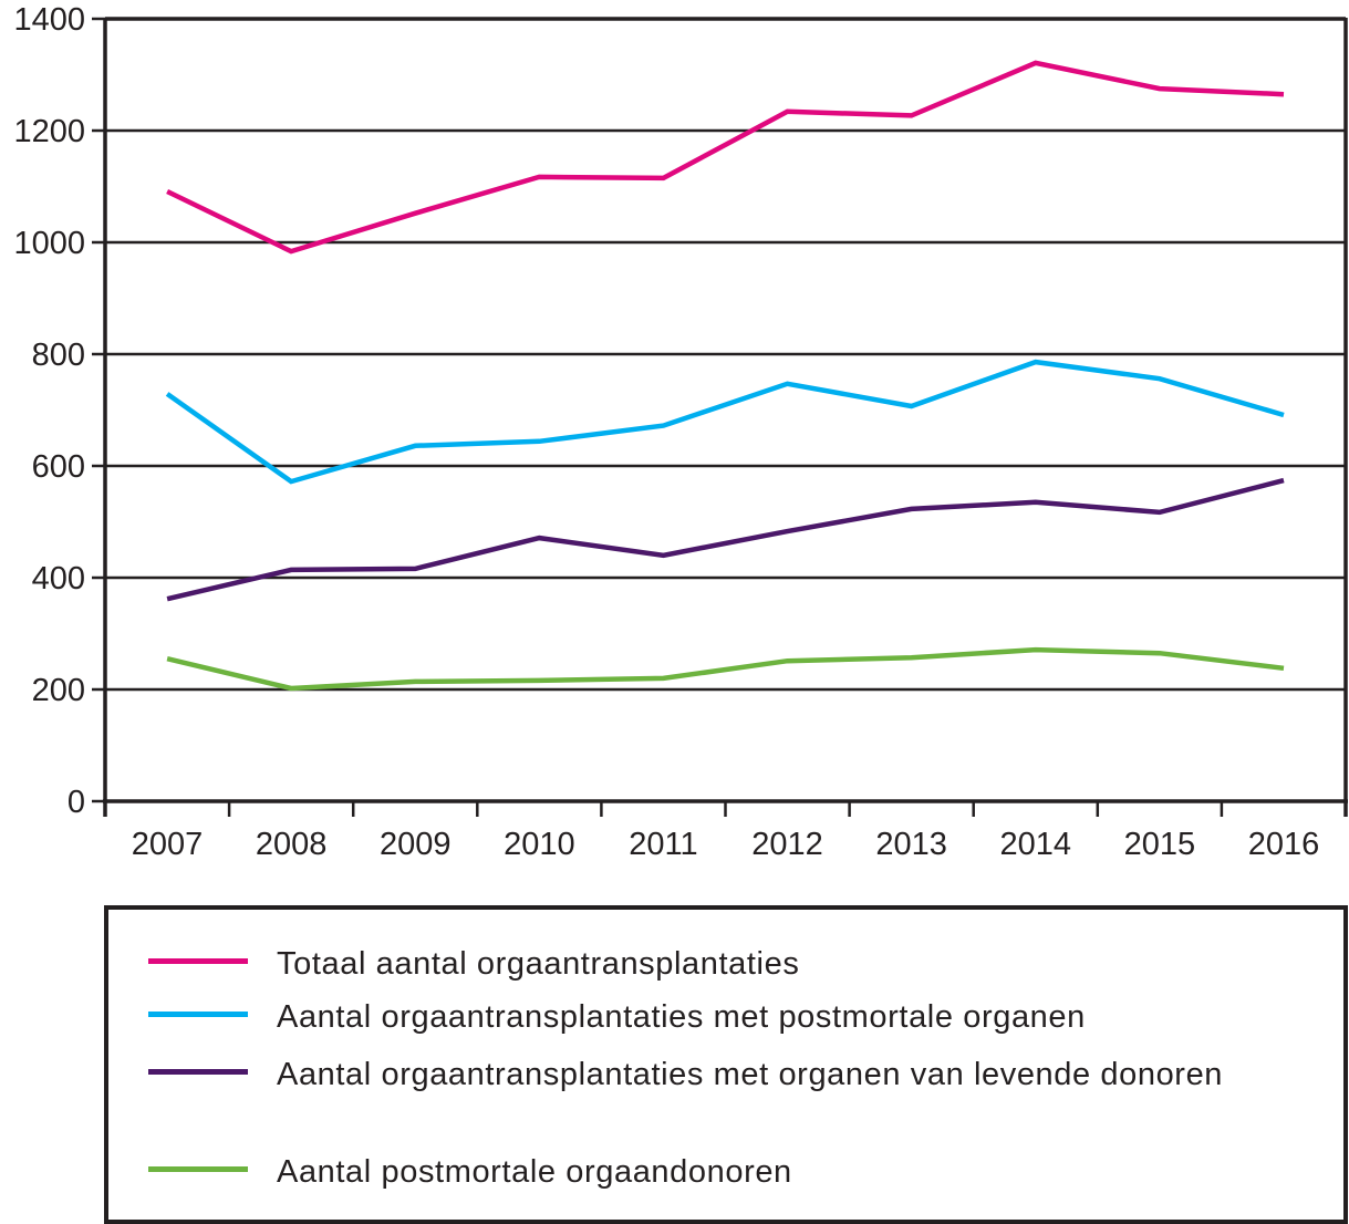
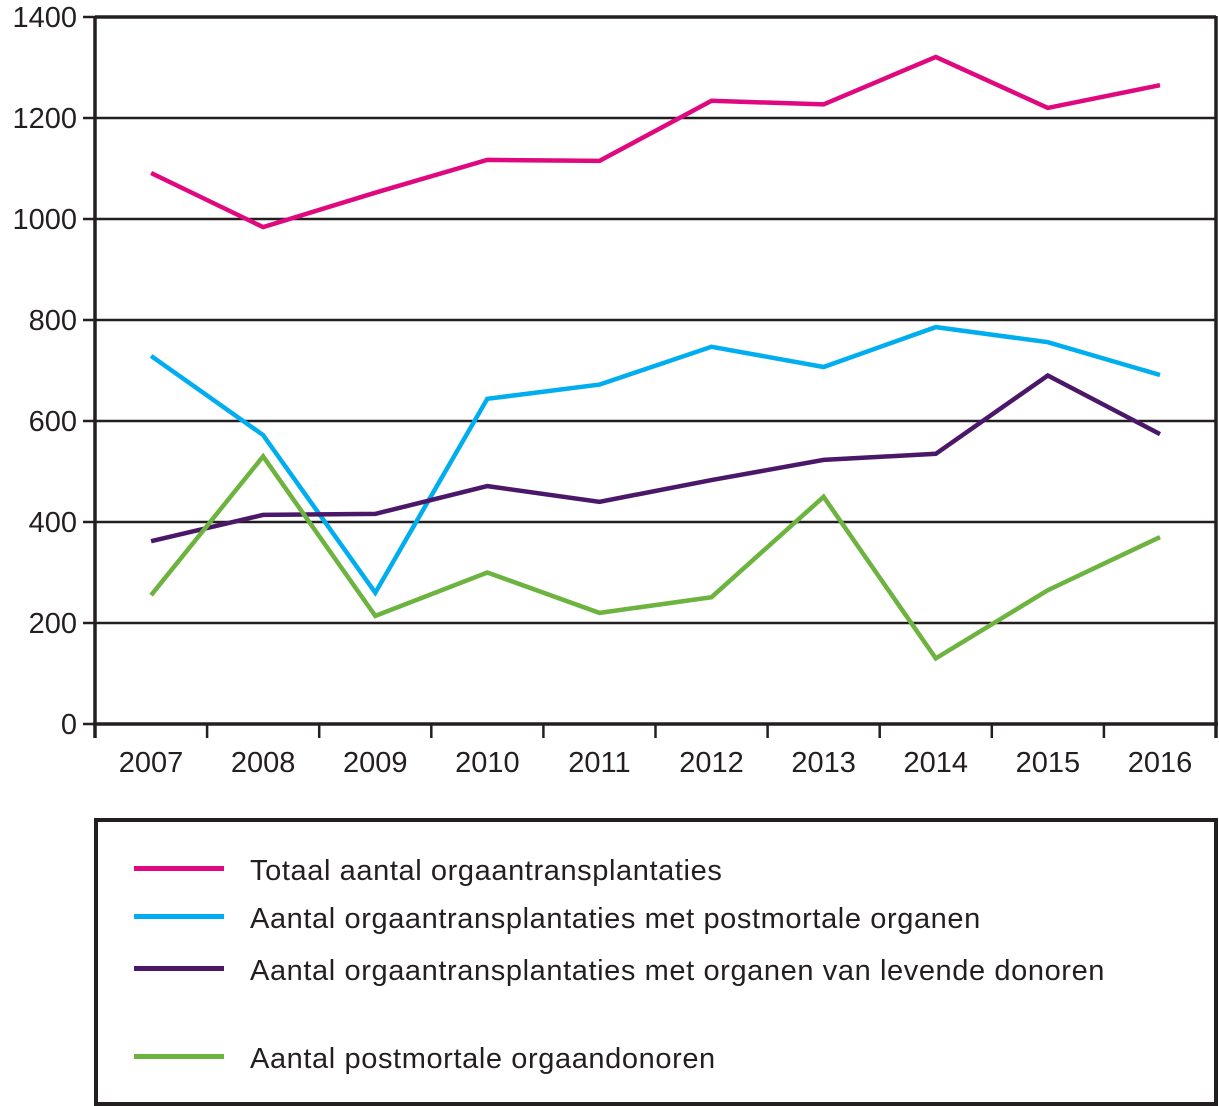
Aantal postmortale orgaandonoren/2008: 200 -> 530
Aantal orgaantransplantaties met postmortale organen/2009: 640 -> 260
Aantal postmortale orgaandonoren/2010: 220 -> 300
Aantal postmortale orgaandonoren/2013: 260 -> 450
Aantal postmortale orgaandonoren/2014: 270 -> 130
Totaal aantal orgaantransplantaties/2015: 1280 -> 1220
Aantal orgaantransplantaties met organen van levende donoren/2015: 520 -> 690
Aantal postmortale orgaandonoren/2016: 240 -> 370
